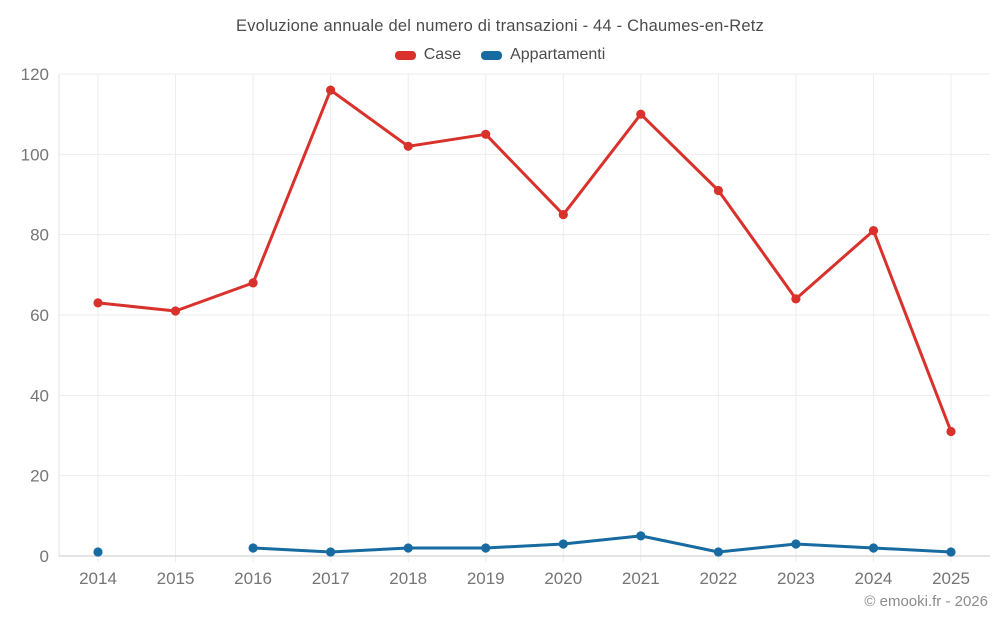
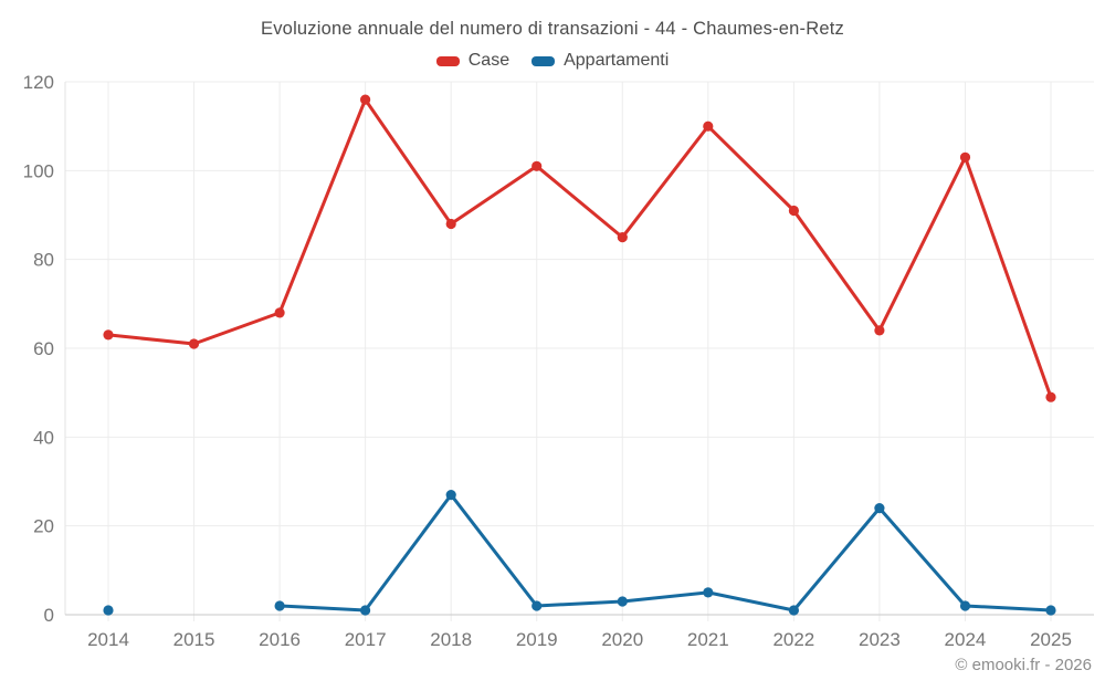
Case/2018: 102 -> 88
Appartamenti/2018: 2 -> 27
Case/2019: 105 -> 101
Appartamenti/2023: 3 -> 24
Case/2024: 81 -> 103
Case/2025: 31 -> 49
